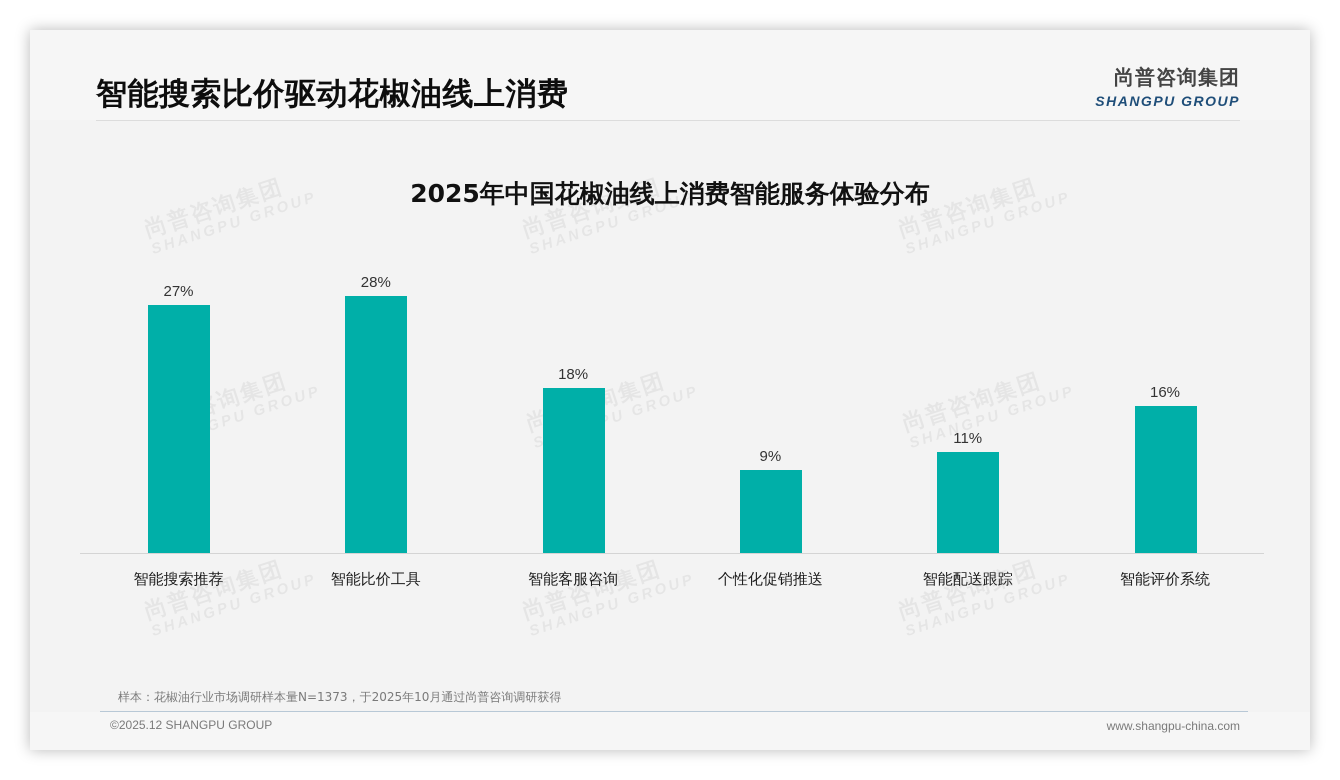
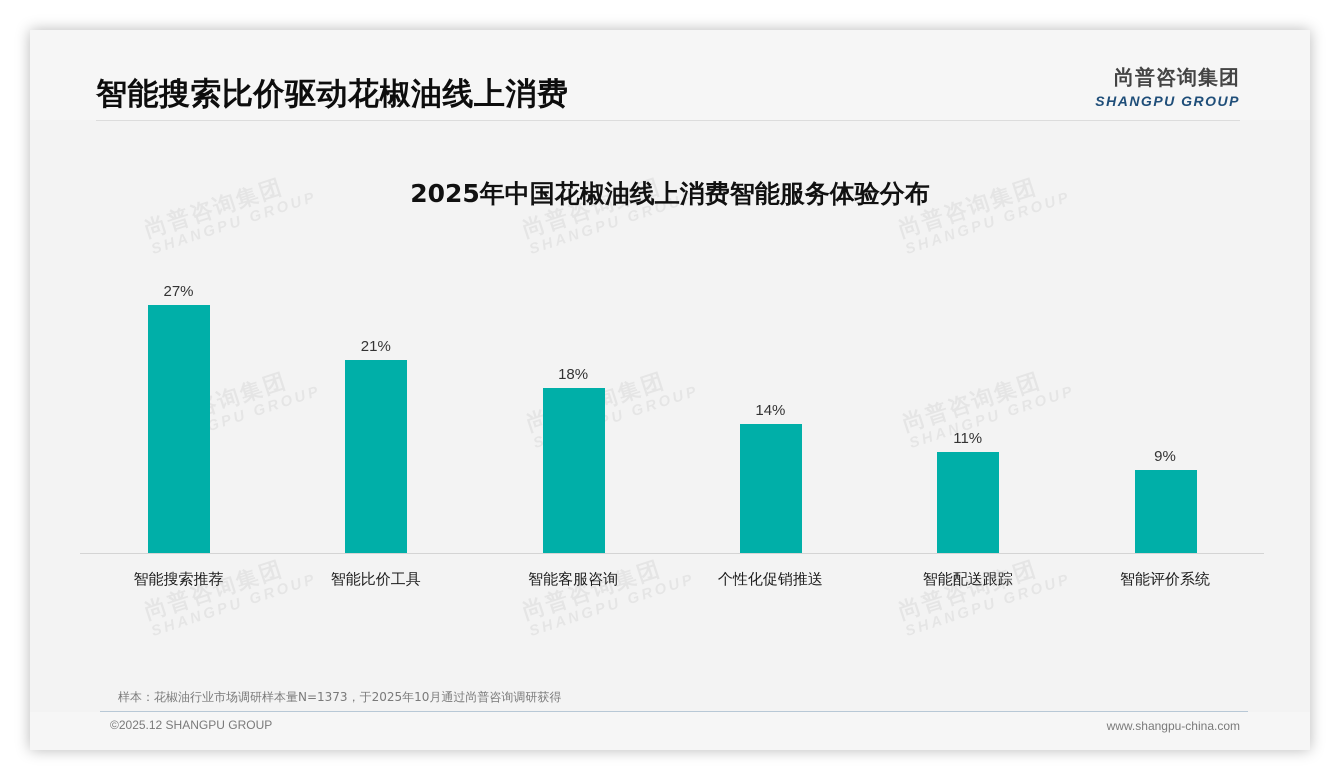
智能比价工具: 28% -> 21%
个性化促销推送: 9% -> 14%
智能评价系统: 16% -> 9%
